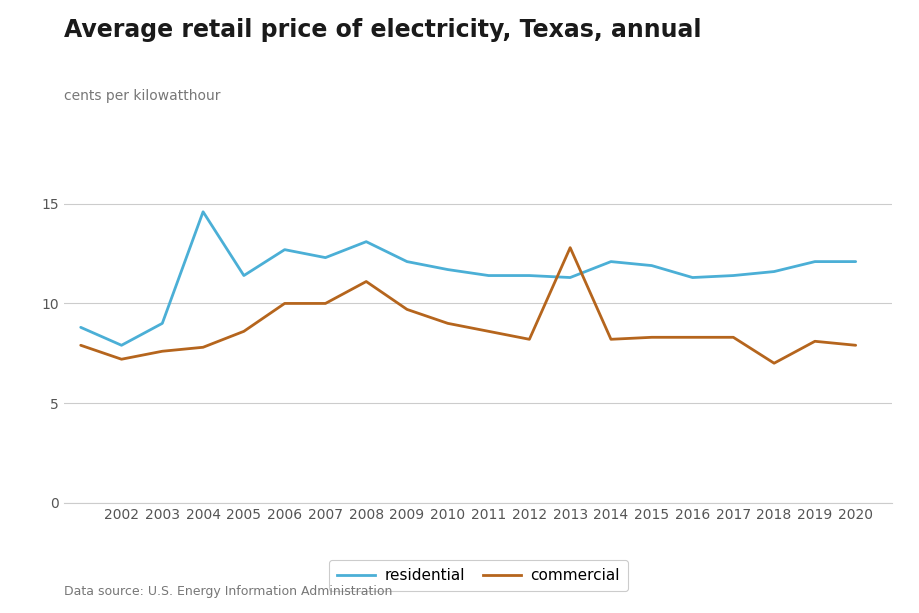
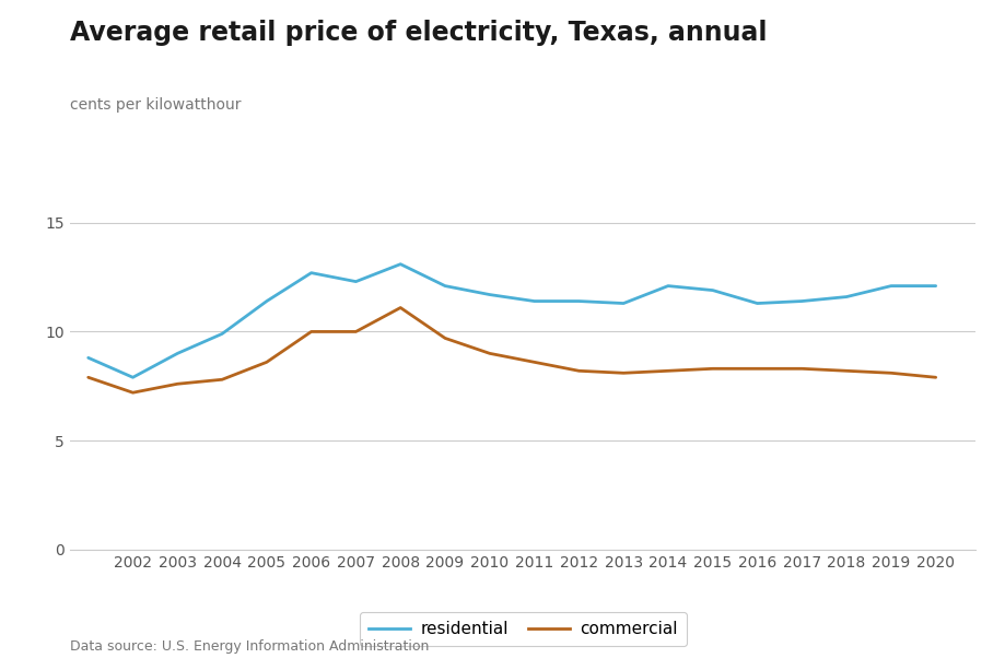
residential/2004: 14.6 -> 9.9
commercial/2013: 12.8 -> 8.1
commercial/2018: 7.0 -> 8.2
